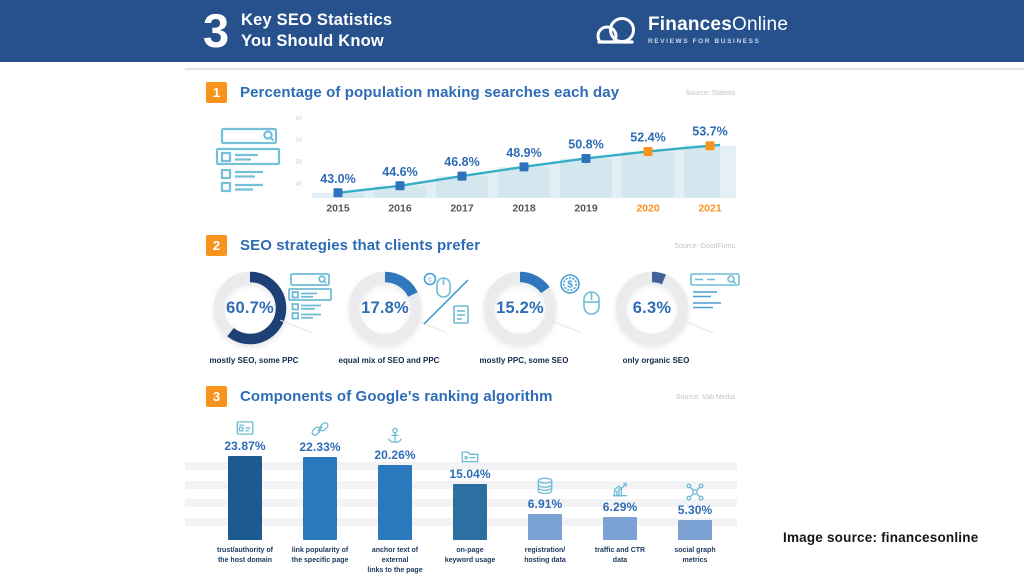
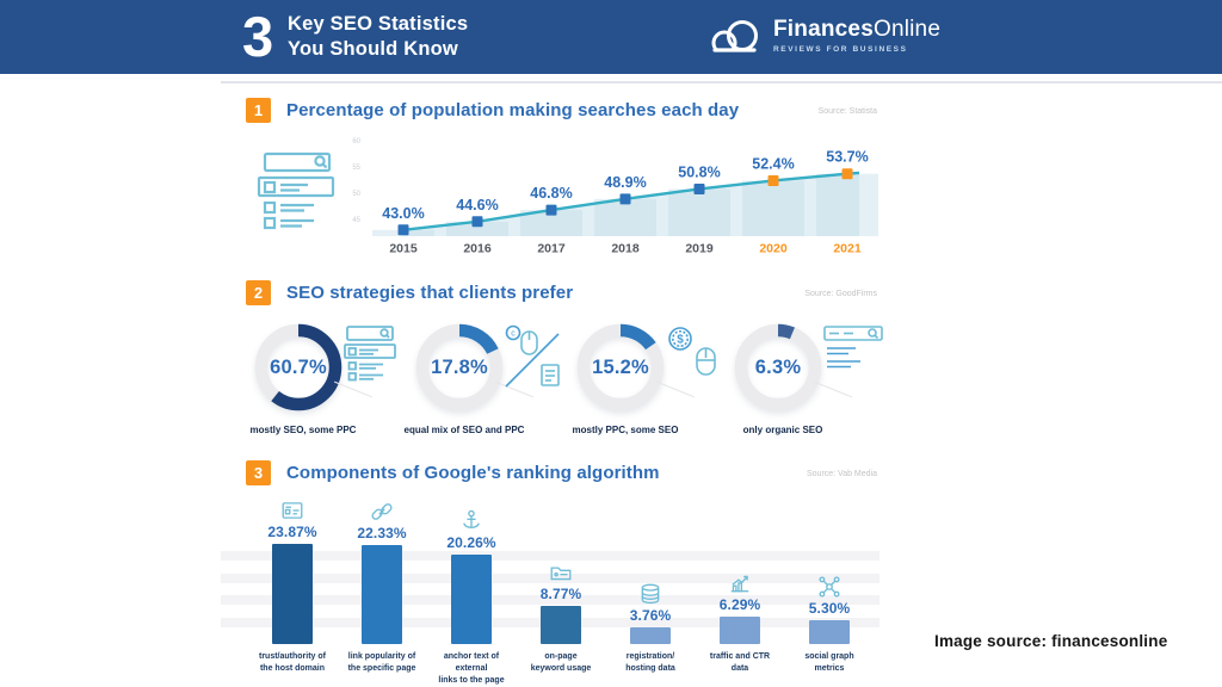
Components of Google's ranking algorithm/on-page keyword usage: 15.04% -> 8.77%
Components of Google's ranking algorithm/registration/ hosting data: 6.91% -> 3.76%
